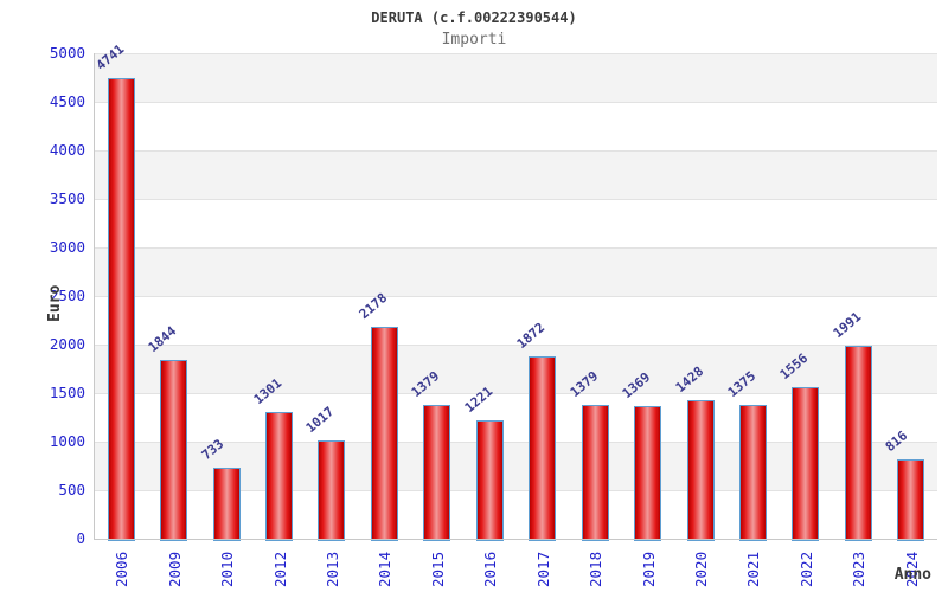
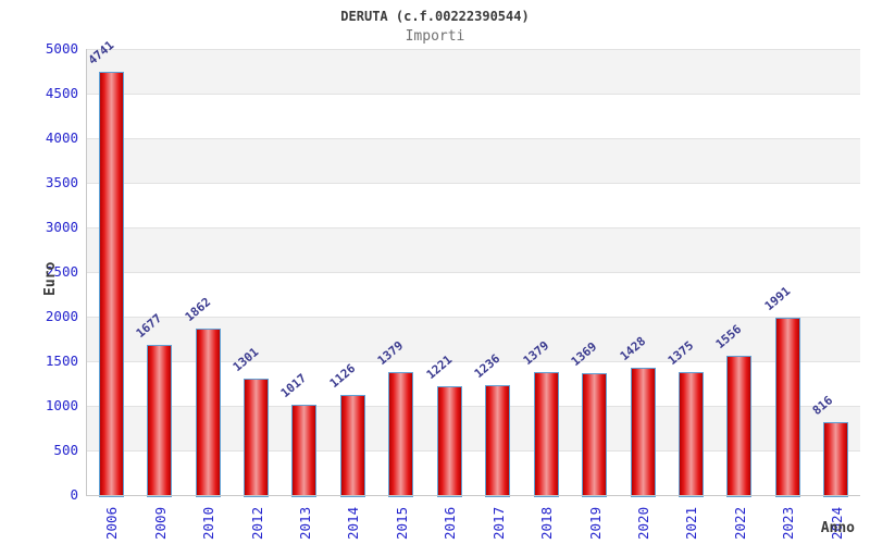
2009: 1844 -> 1677
2010: 733 -> 1862
2014: 2178 -> 1126
2017: 1872 -> 1236
